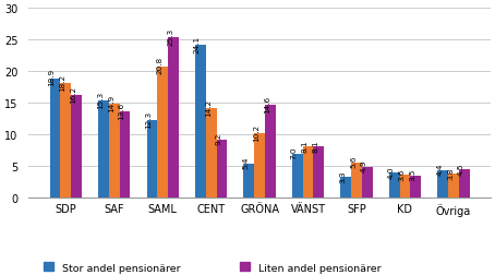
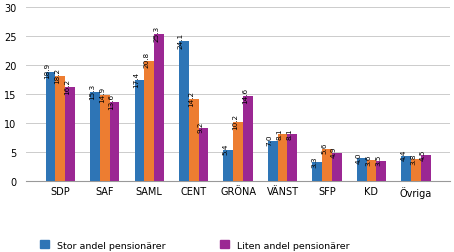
Stor andel pensionärer/SAML: 12.3 -> 17.4
